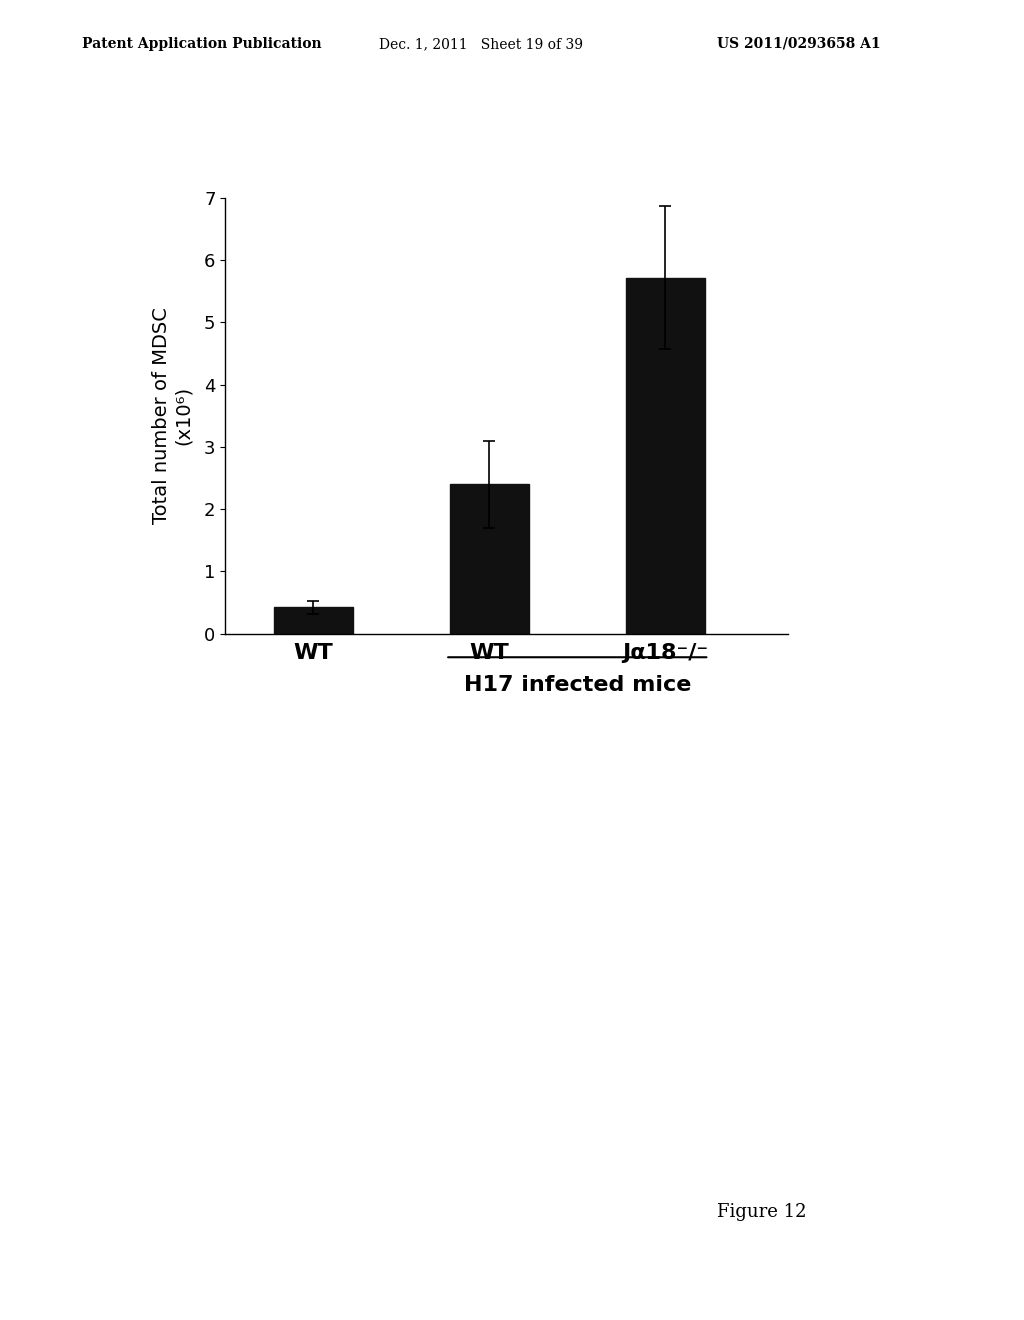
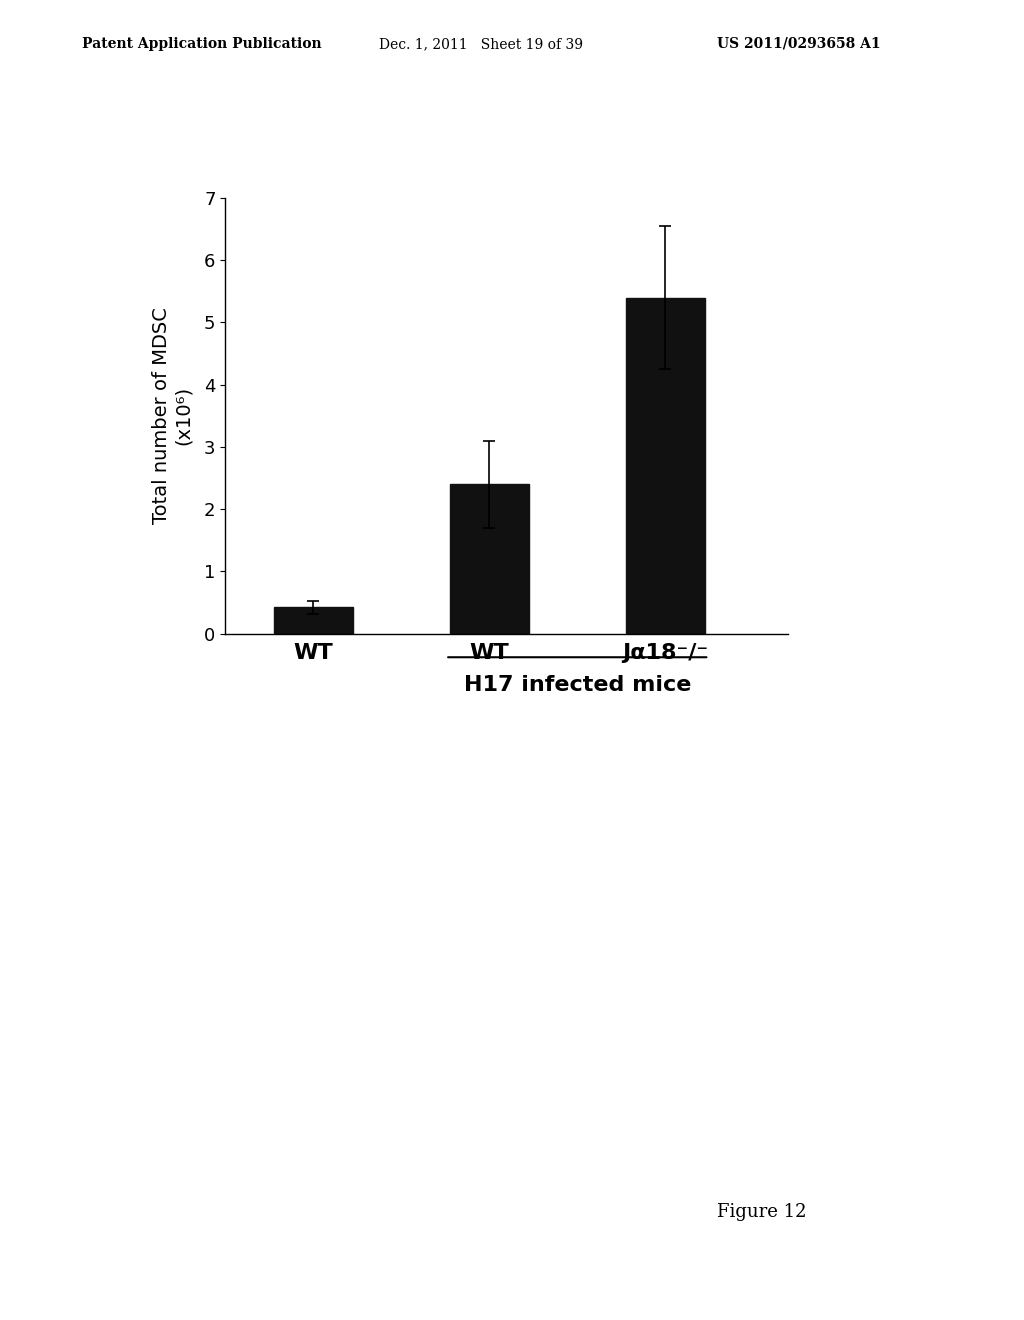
Jα18⁻/⁻: 5.72 -> 5.40
